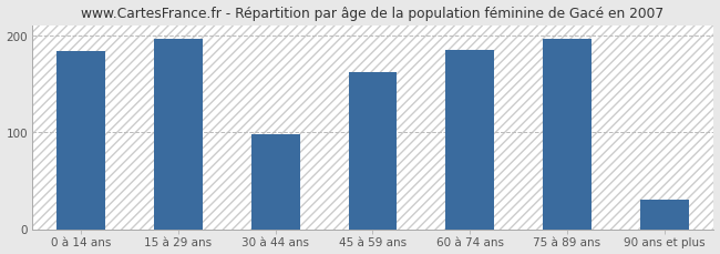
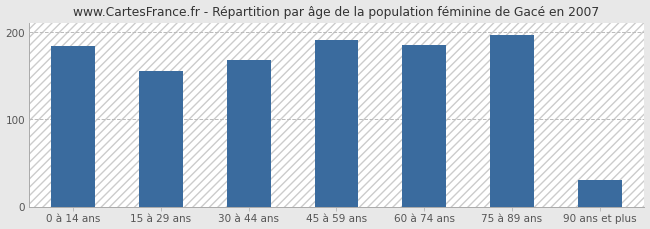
15 à 29 ans: 196 -> 155
30 à 44 ans: 98 -> 167
45 à 59 ans: 162 -> 190
